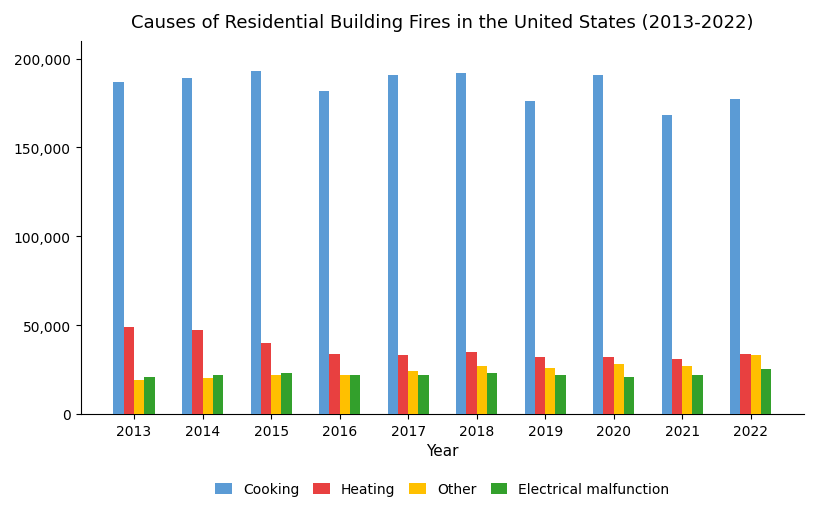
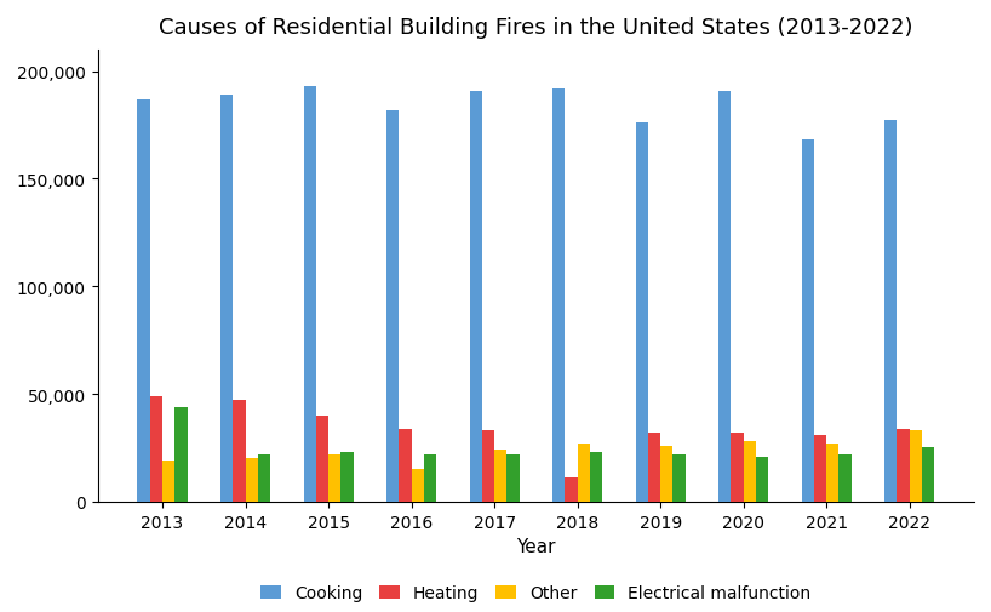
Electrical malfunction/2013: 21,000 -> 44,000
Other/2016: 22,000 -> 15,000
Heating/2018: 35,000 -> 11,000
